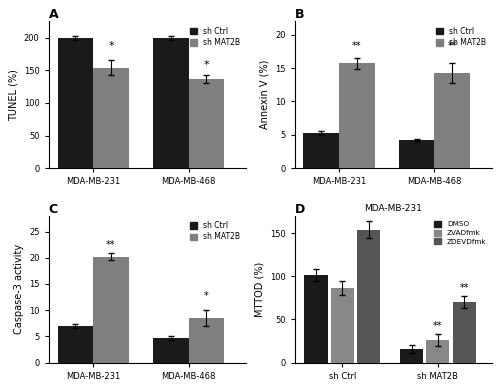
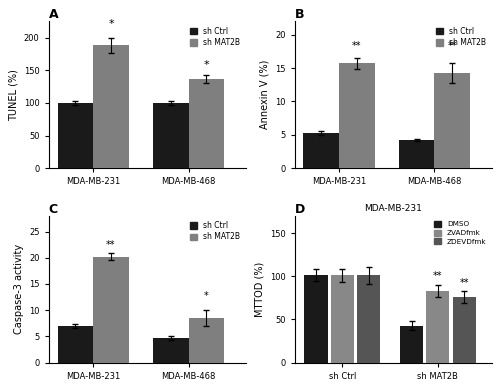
A/sh Ctrl/MDA-MB-231: 200 -> 100
A/sh MAT2B/MDA-MB-231: 154 -> 188
A/sh Ctrl/MDA-MB-468: 200 -> 100
D/ZVADfmk/sh Ctrl: 86 -> 101
D/ZDEVDfmk/sh Ctrl: 154 -> 101
D/DMSO/sh MAT2B: 16 -> 43
D/ZVADfmk/sh MAT2B: 26 -> 83
D/ZDEVDfmk/sh MAT2B: 70 -> 76
